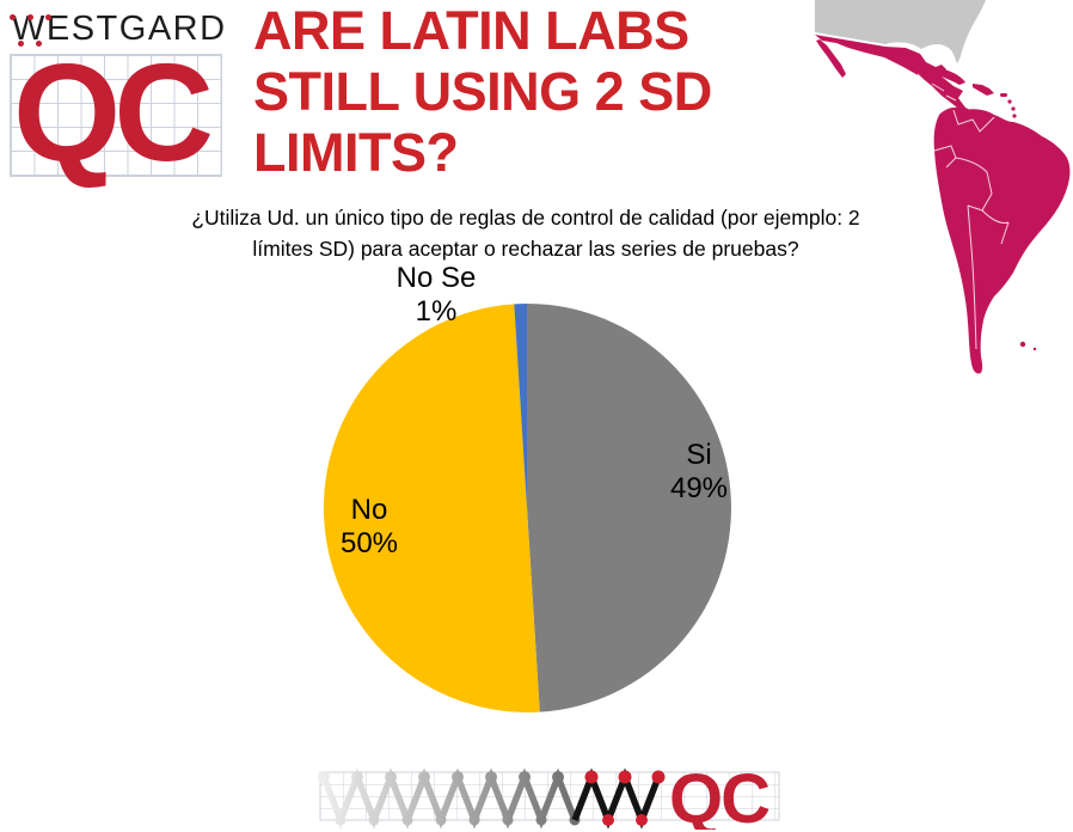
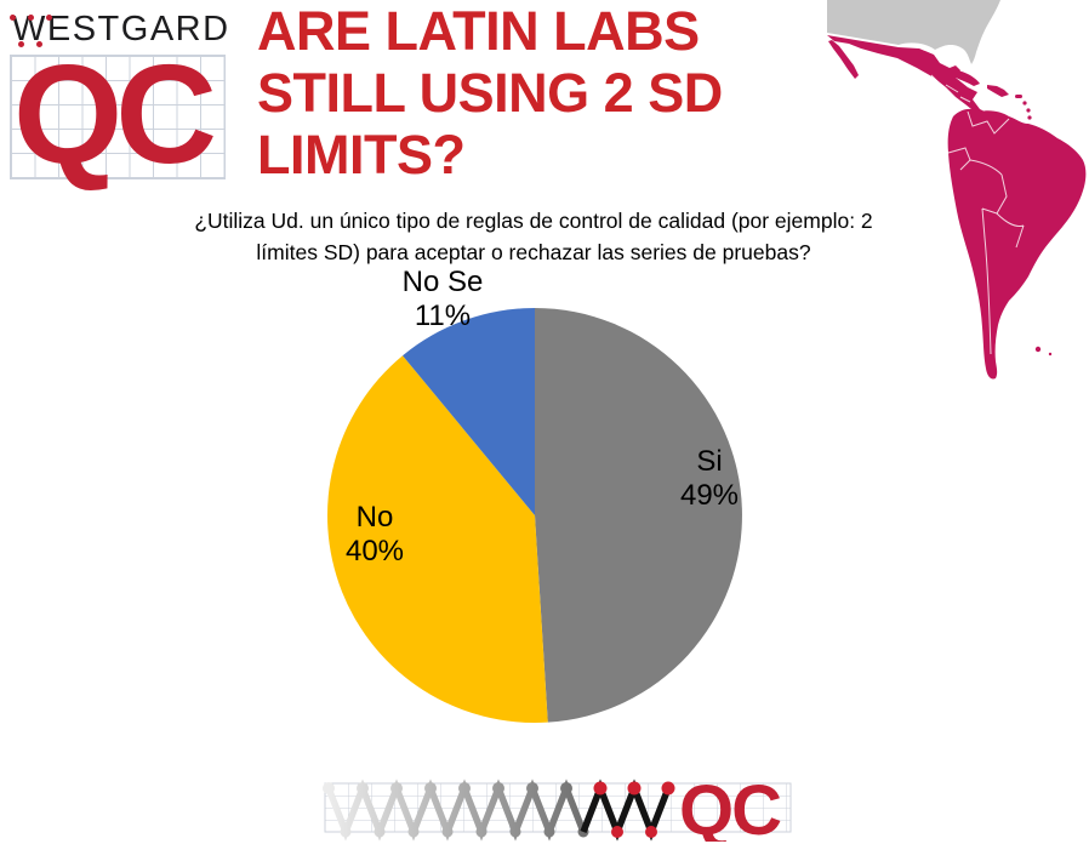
No: 50% -> 40%
No Se: 1% -> 11%
